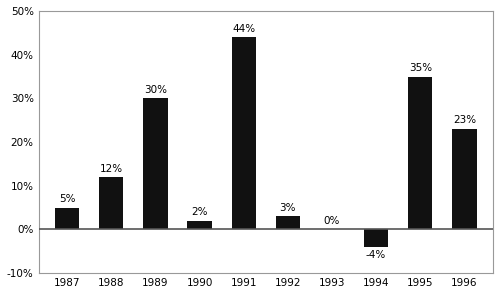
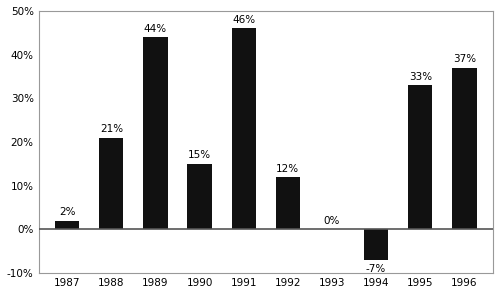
1987: 5% -> 2%
1988: 12% -> 21%
1989: 30% -> 44%
1990: 2% -> 15%
1991: 44% -> 46%
1992: 3% -> 12%
1994: -4% -> -7%
1995: 35% -> 33%
1996: 23% -> 37%
